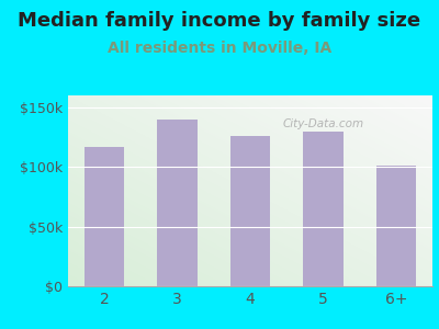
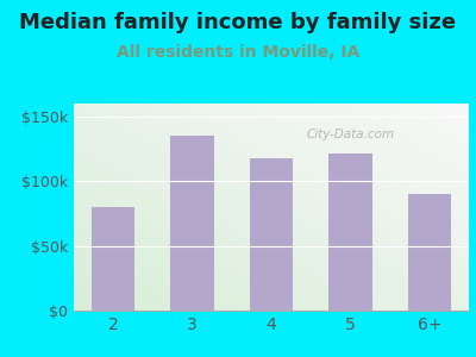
2: $117k -> $80k
3: $140k -> $135k
4: $126k -> $118k
5: $130k -> $121k
6+: $101k -> $90k
